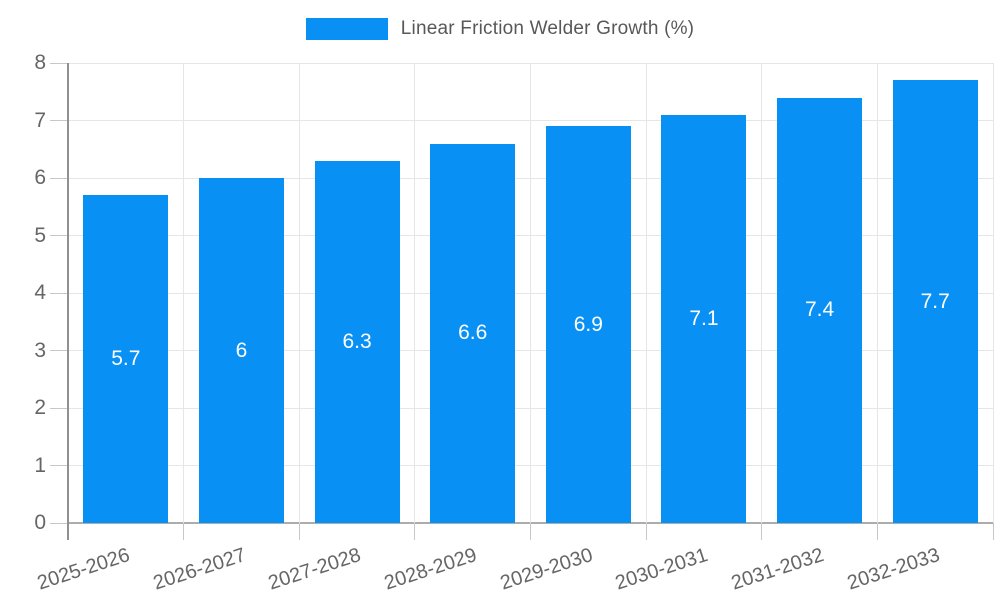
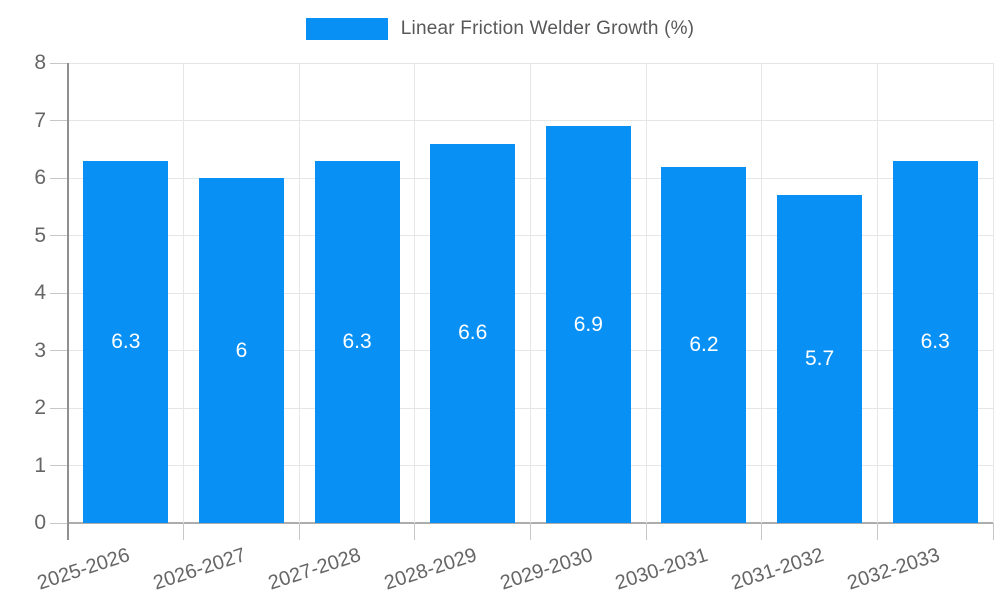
2025-2026: 5.7 -> 6.3
2030-2031: 7.1 -> 6.2
2031-2032: 7.4 -> 5.7
2032-2033: 7.7 -> 6.3
